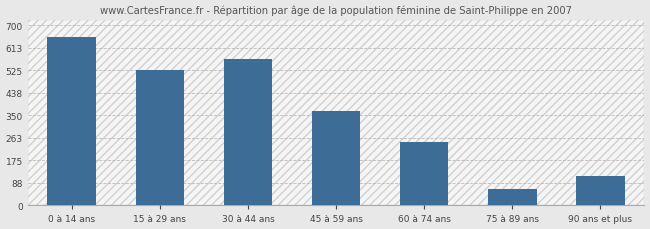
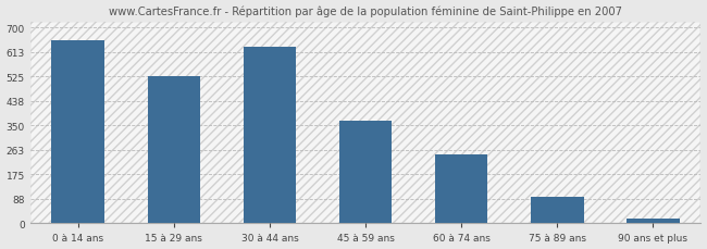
30 à 44 ans: 570 -> 630
75 à 89 ans: 65 -> 96
90 ans et plus: 115 -> 18
